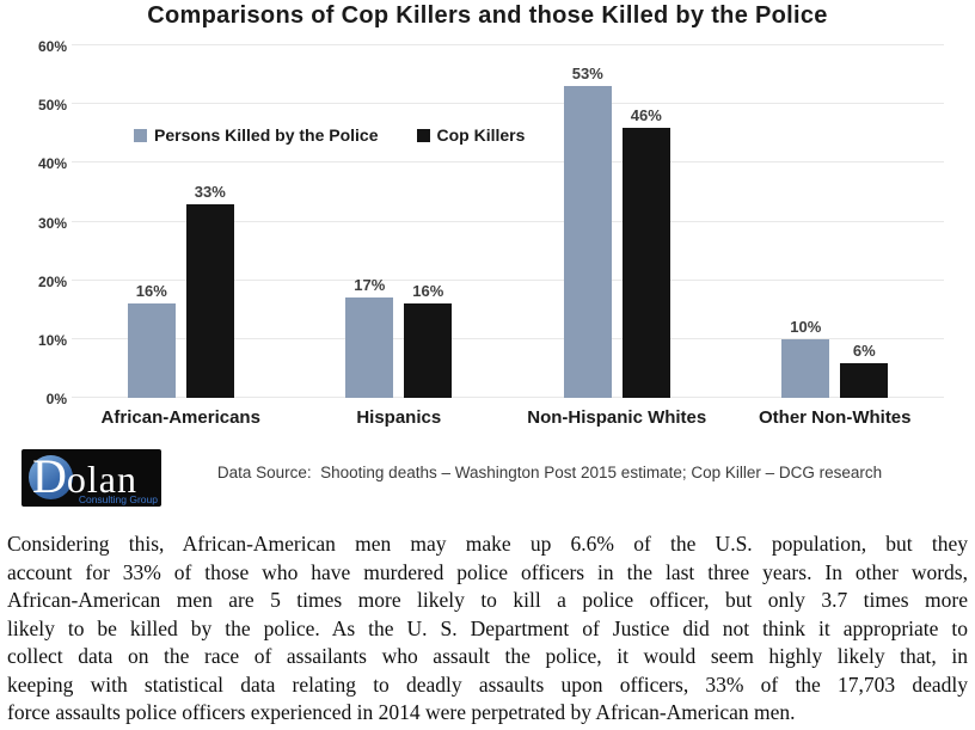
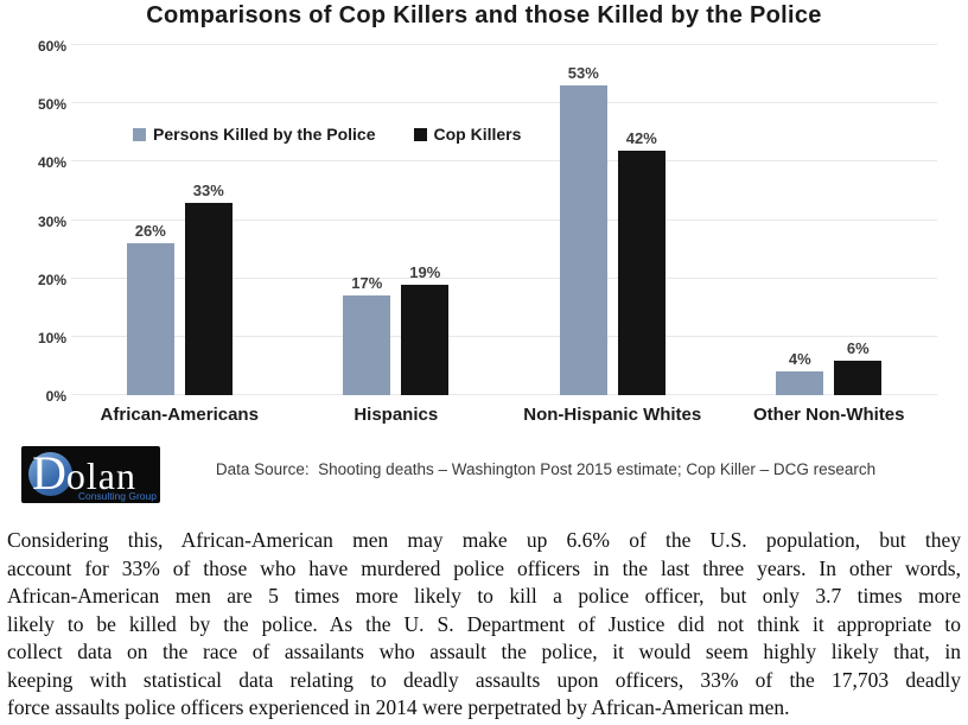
Persons Killed by the Police/African-Americans: 16% -> 26%
Cop Killers/Hispanics: 16% -> 19%
Cop Killers/Non-Hispanic Whites: 46% -> 42%
Persons Killed by the Police/Other Non-Whites: 10% -> 4%
